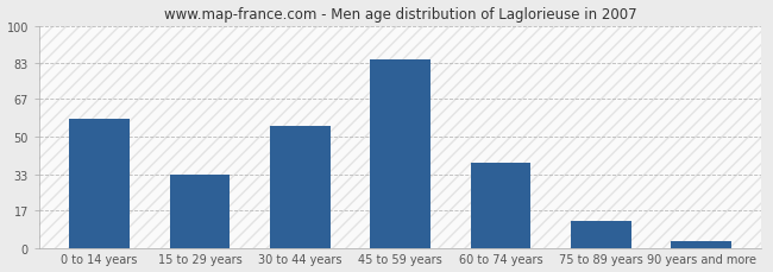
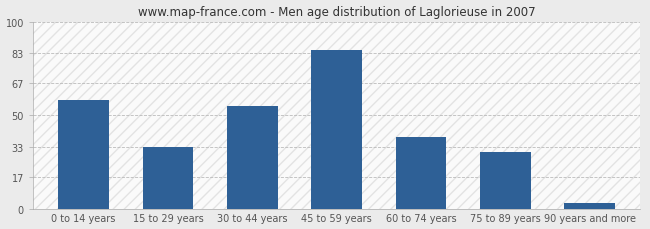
75 to 89 years: 12 -> 30
